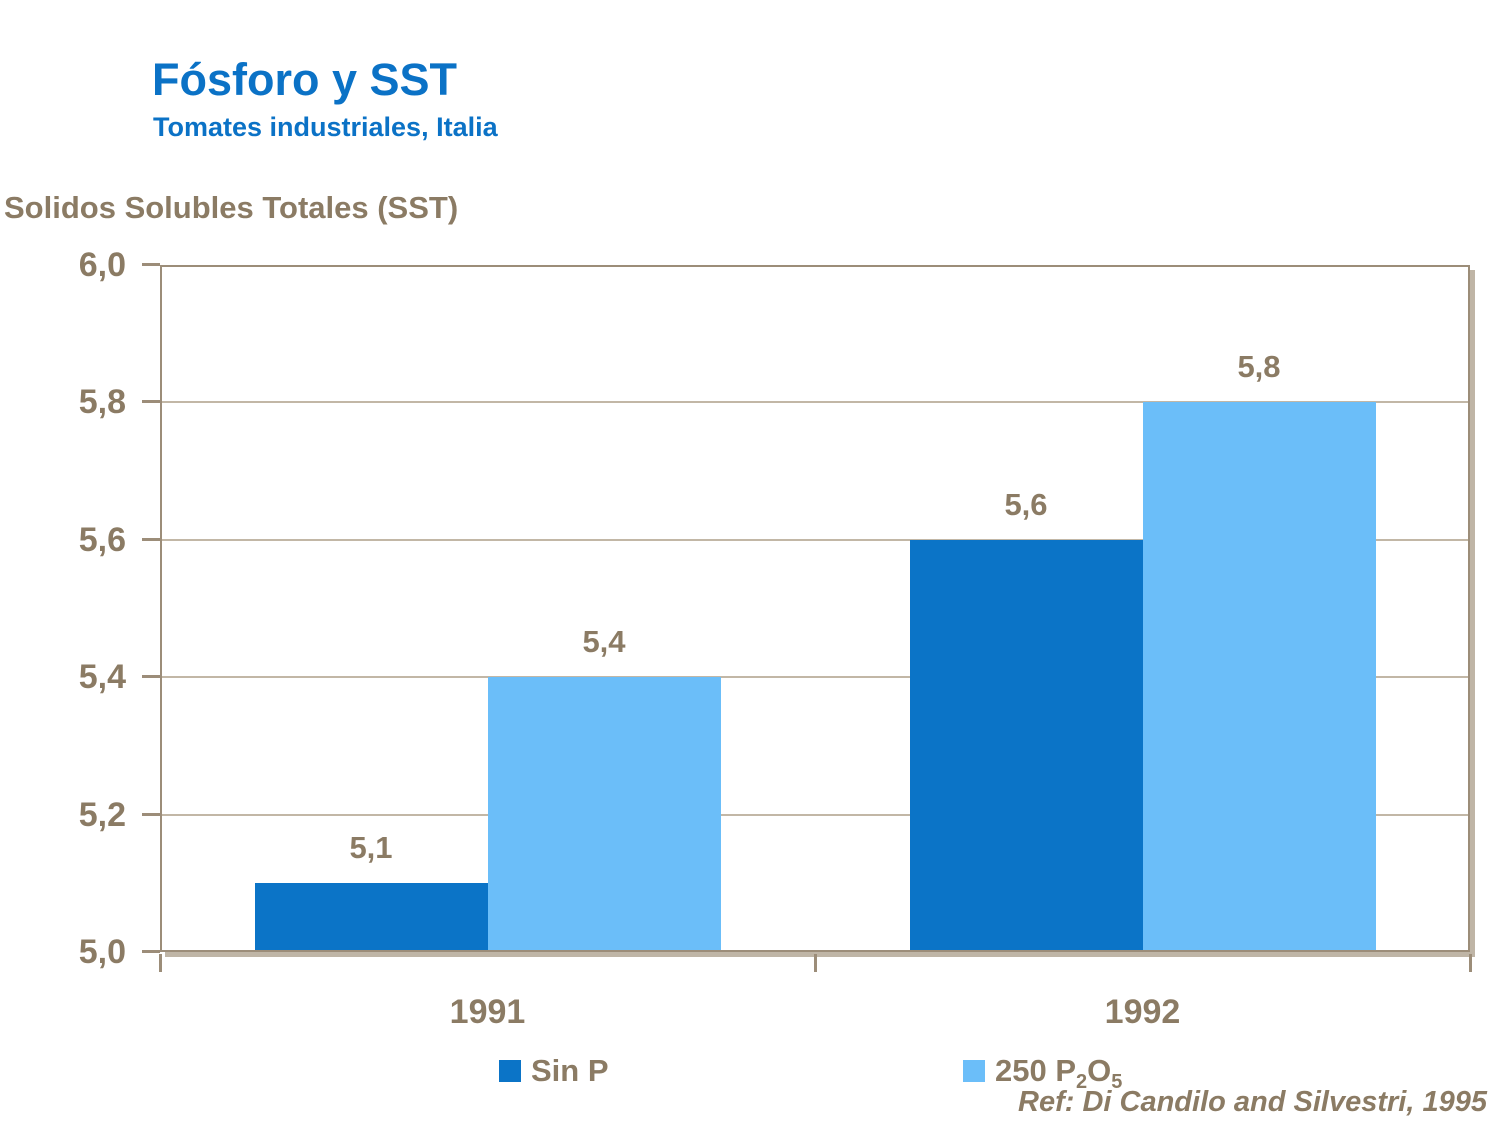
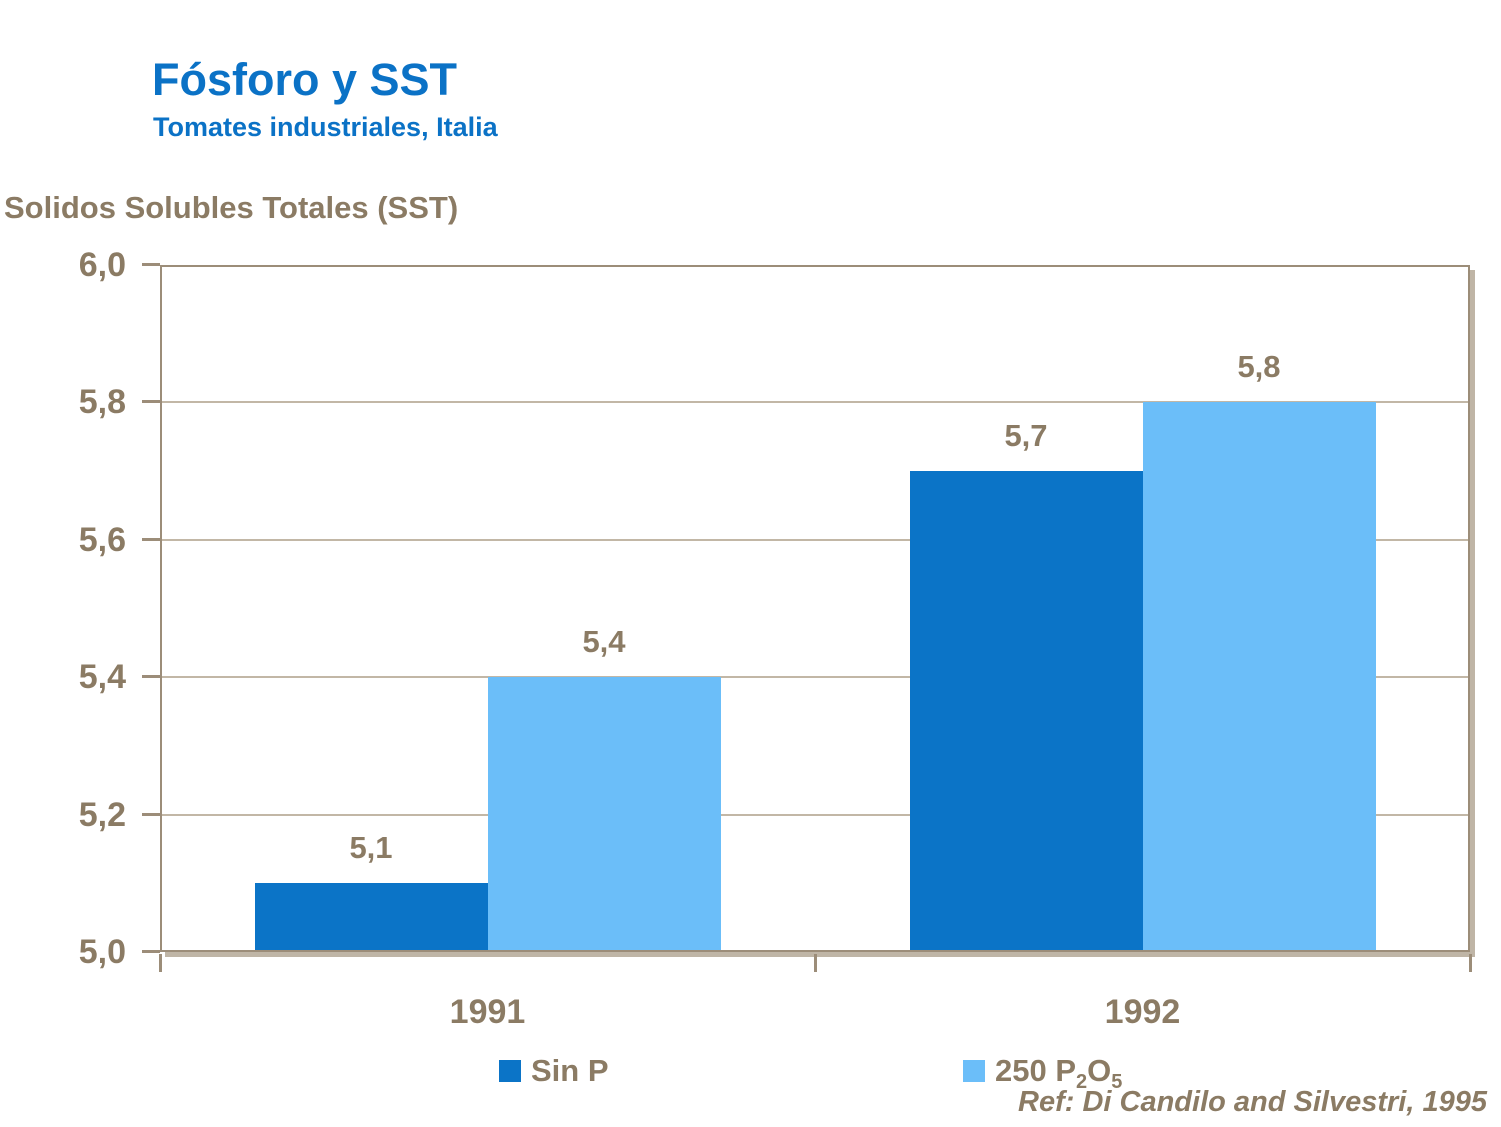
Sin P/1992: 5,6 -> 5,7
